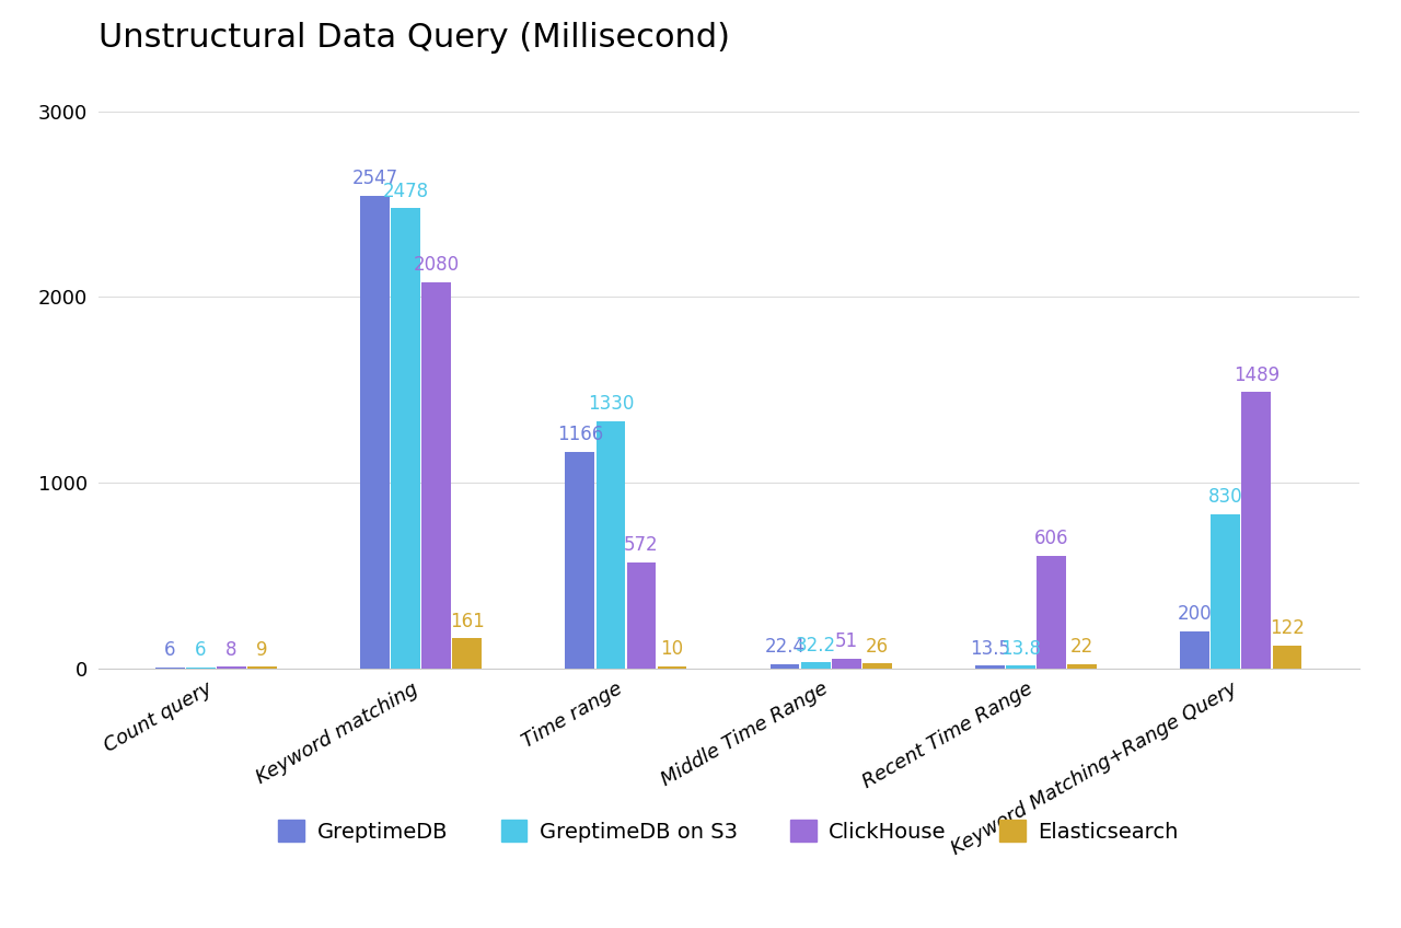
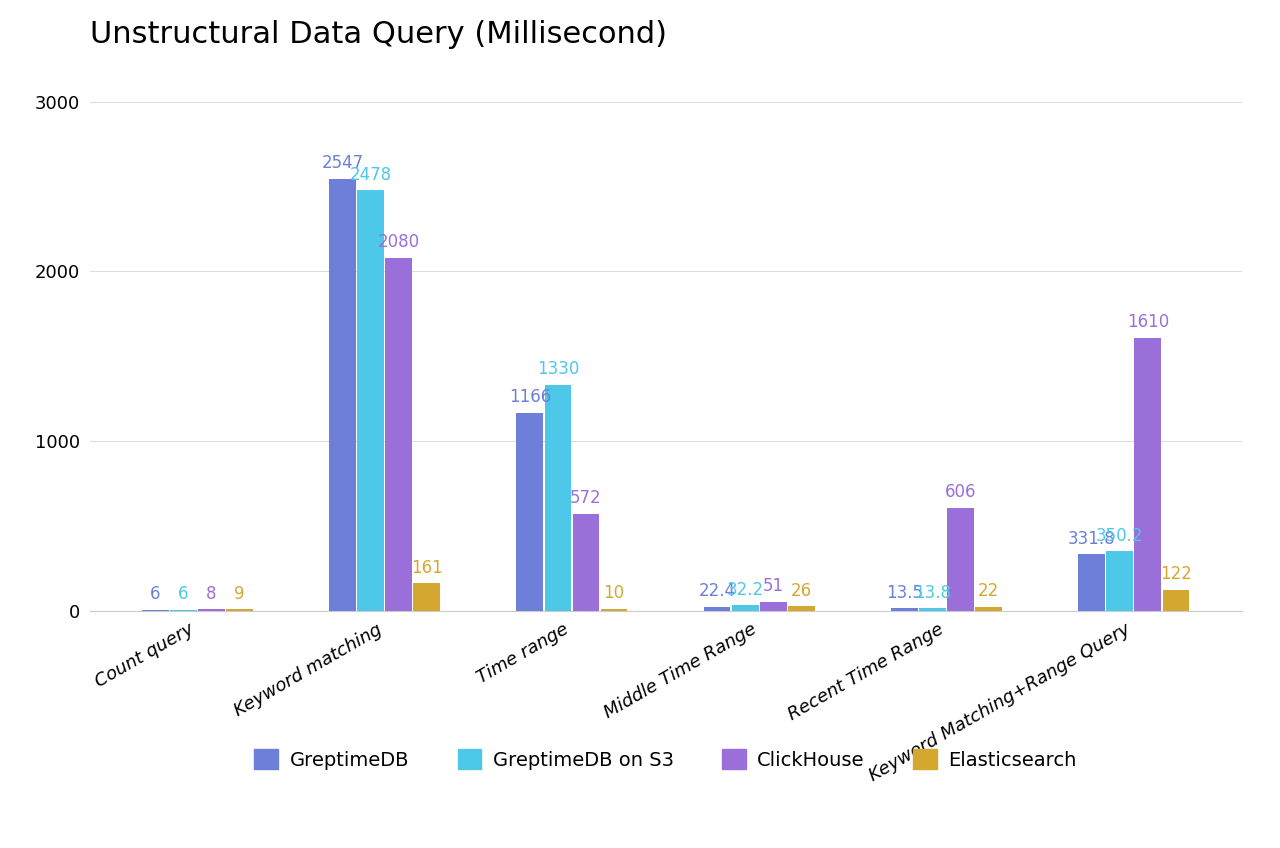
GreptimeDB/Keyword Matching+Range Query: 200 -> 330
GreptimeDB on S3/Keyword Matching+Range Query: 830 -> 350
ClickHouse/Keyword Matching+Range Query: 1489 -> 1610
